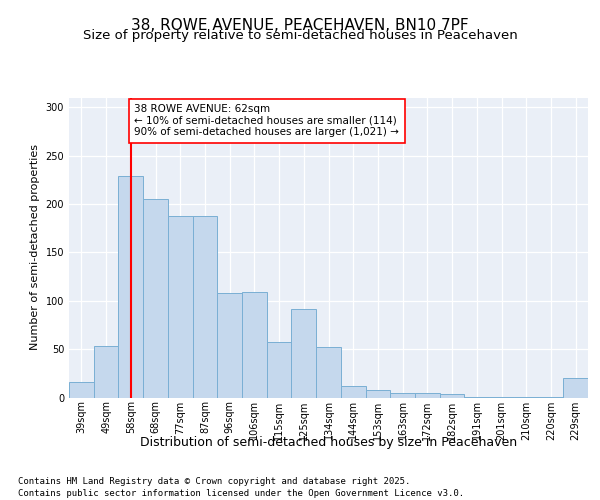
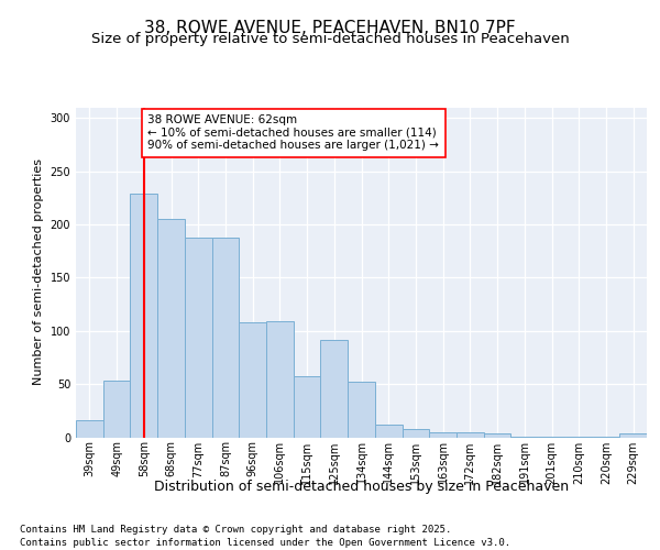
229sqm: 20 -> 4
